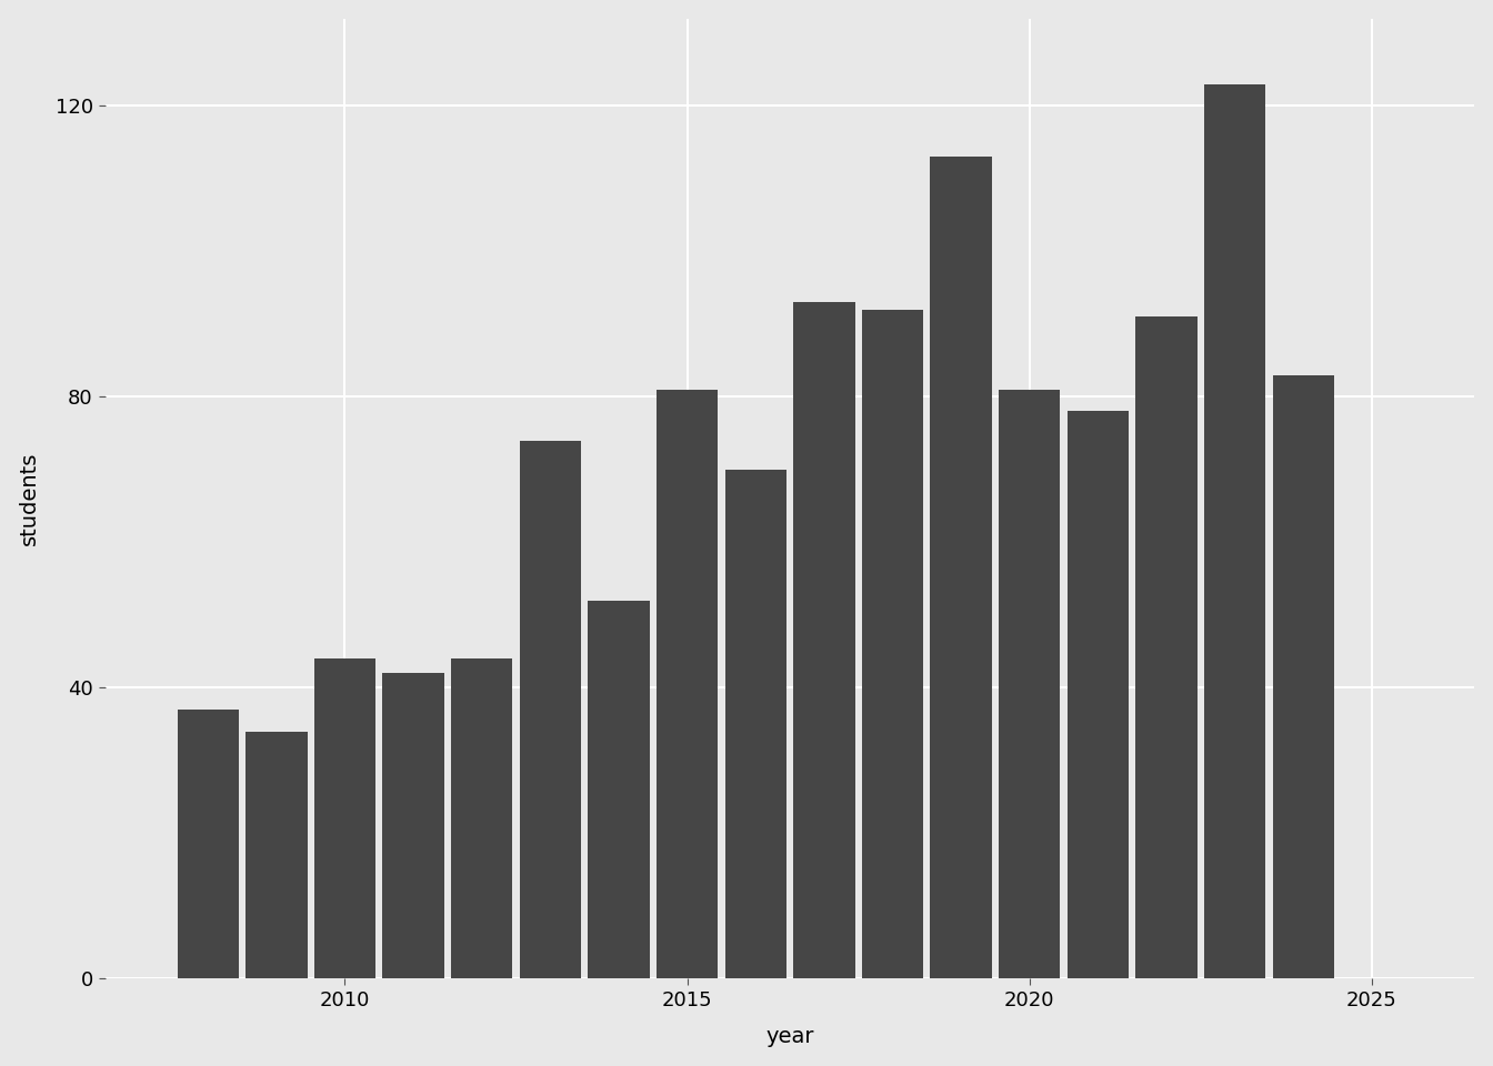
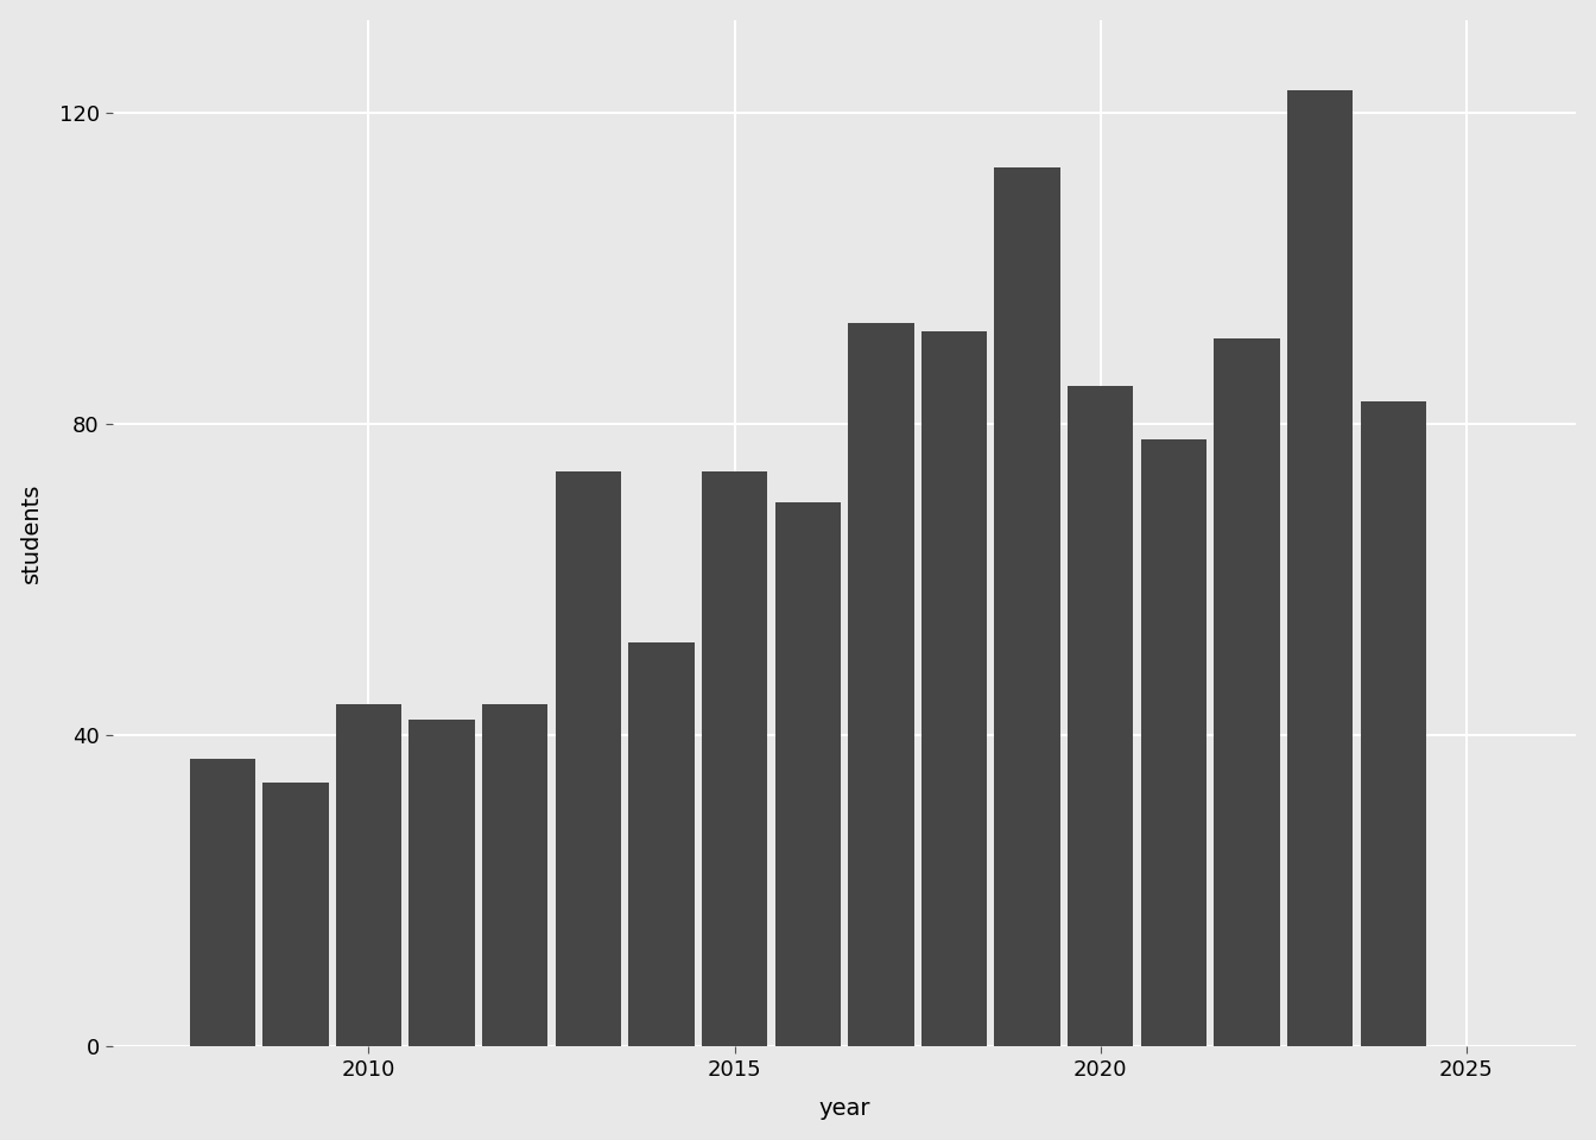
2015: 81 -> 74
2020: 81 -> 85
